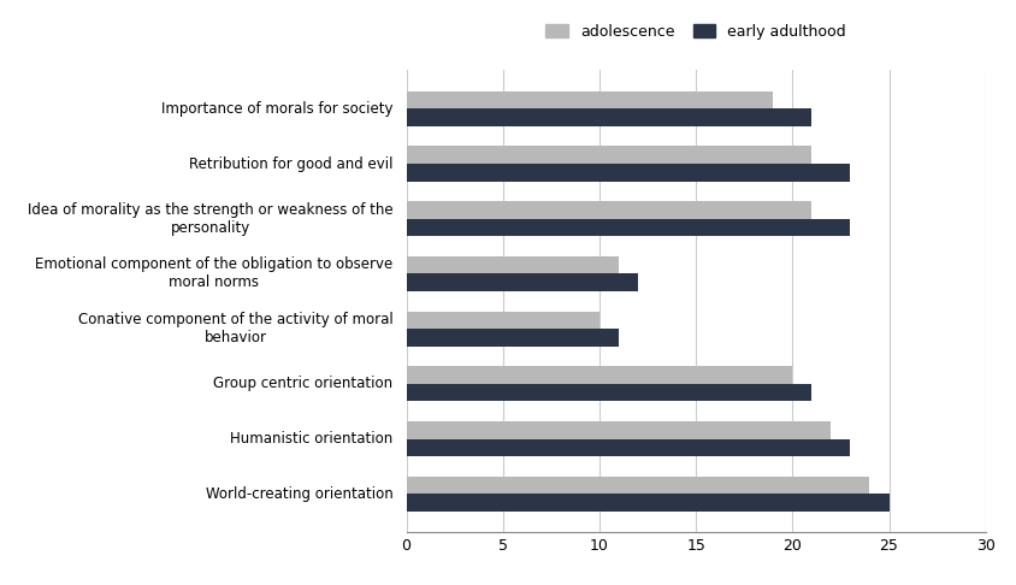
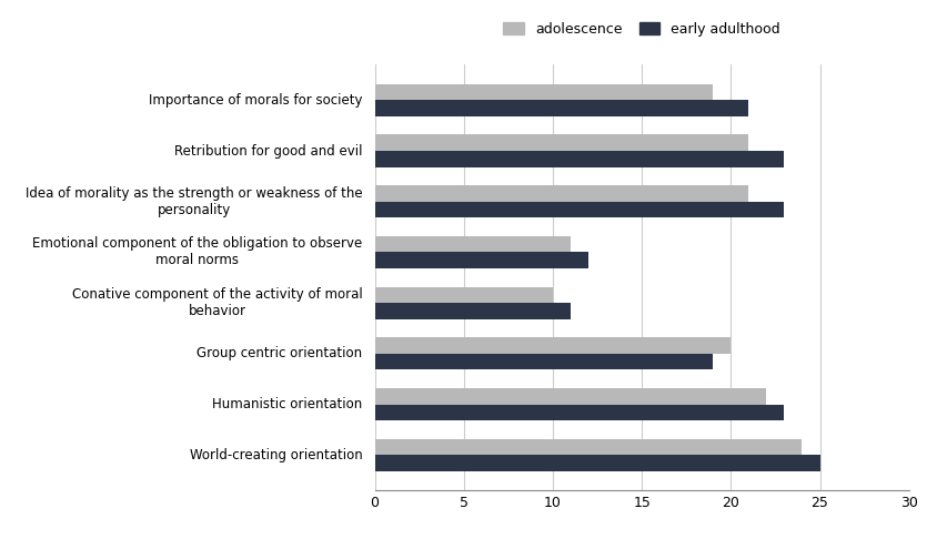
early adulthood/Group centric orientation: 21 -> 19
